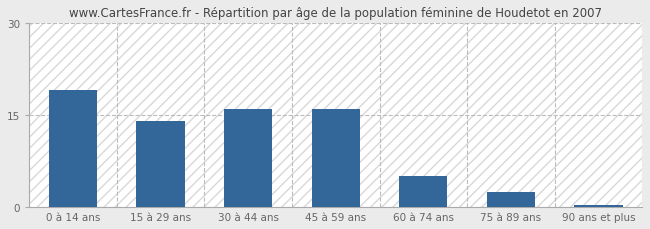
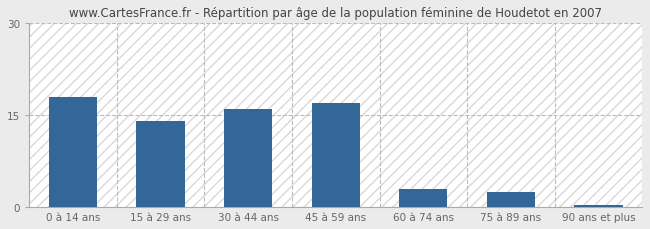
0 à 14 ans: 19.0 -> 18.0
45 à 59 ans: 16.0 -> 17.0
60 à 74 ans: 5.0 -> 3.0
